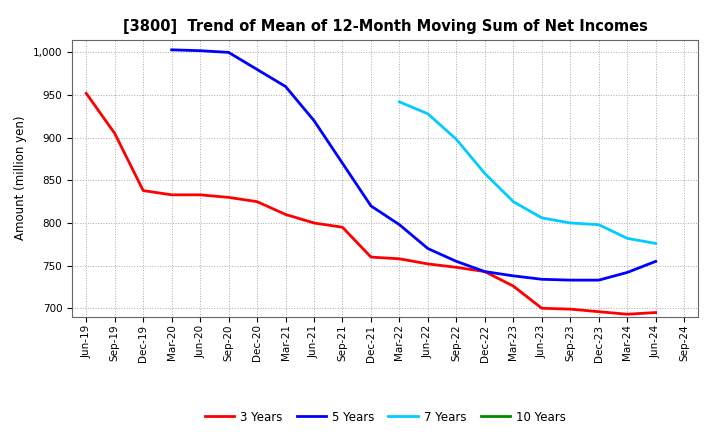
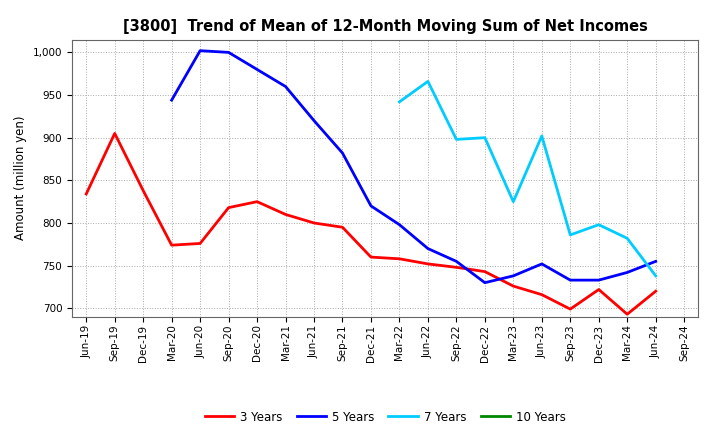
3 Years/Jun-19: 952 -> 834
3 Years/Mar-20: 833 -> 774
5 Years/Mar-20: 1,003 -> 944
3 Years/Jun-20: 833 -> 776
3 Years/Sep-20: 830 -> 818
5 Years/Sep-21: 870 -> 882
7 Years/Jun-22: 928 -> 966
5 Years/Dec-22: 743 -> 730
7 Years/Dec-22: 858 -> 900
3 Years/Jun-23: 700 -> 716
5 Years/Jun-23: 734 -> 752
7 Years/Jun-23: 806 -> 902
7 Years/Sep-23: 800 -> 786
3 Years/Dec-23: 696 -> 722
3 Years/Jun-24: 695 -> 720
7 Years/Jun-24: 776 -> 738
